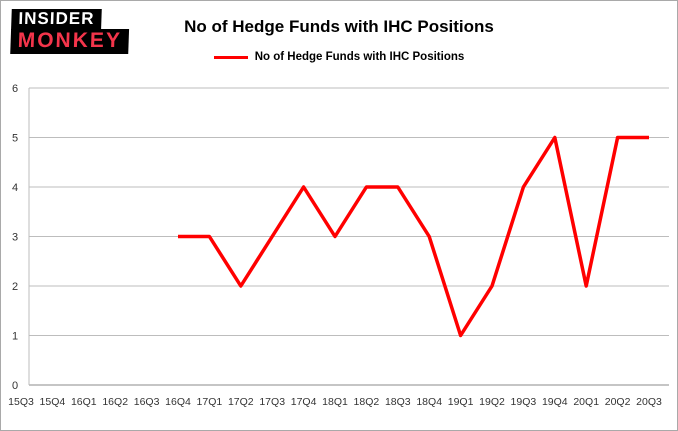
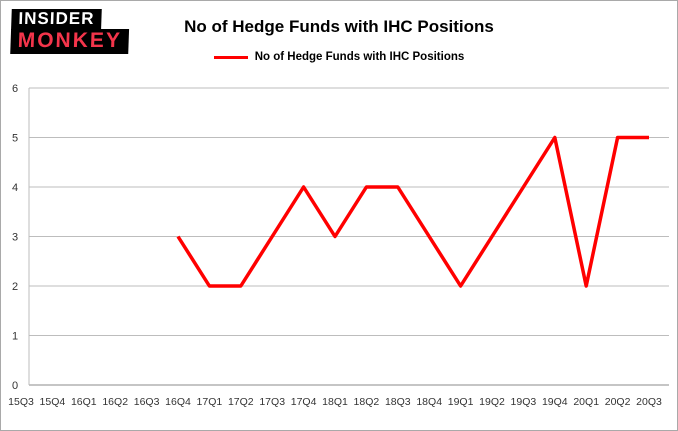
17Q1: 3 -> 2
19Q1: 1 -> 2
19Q2: 2 -> 3
